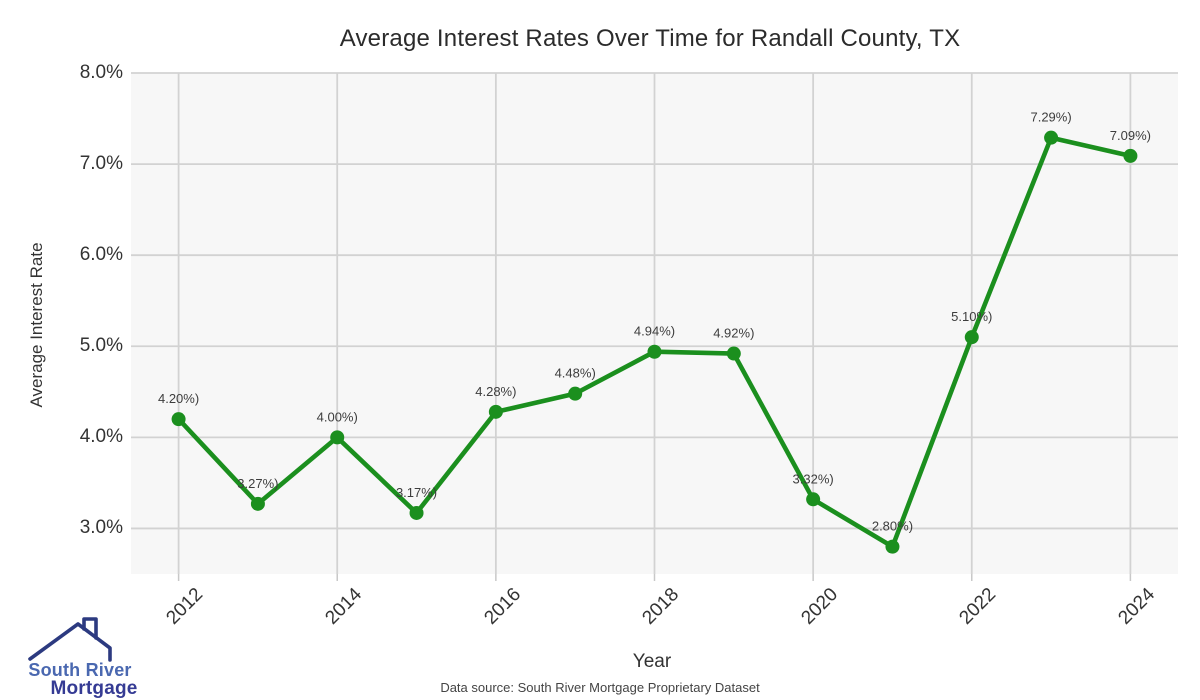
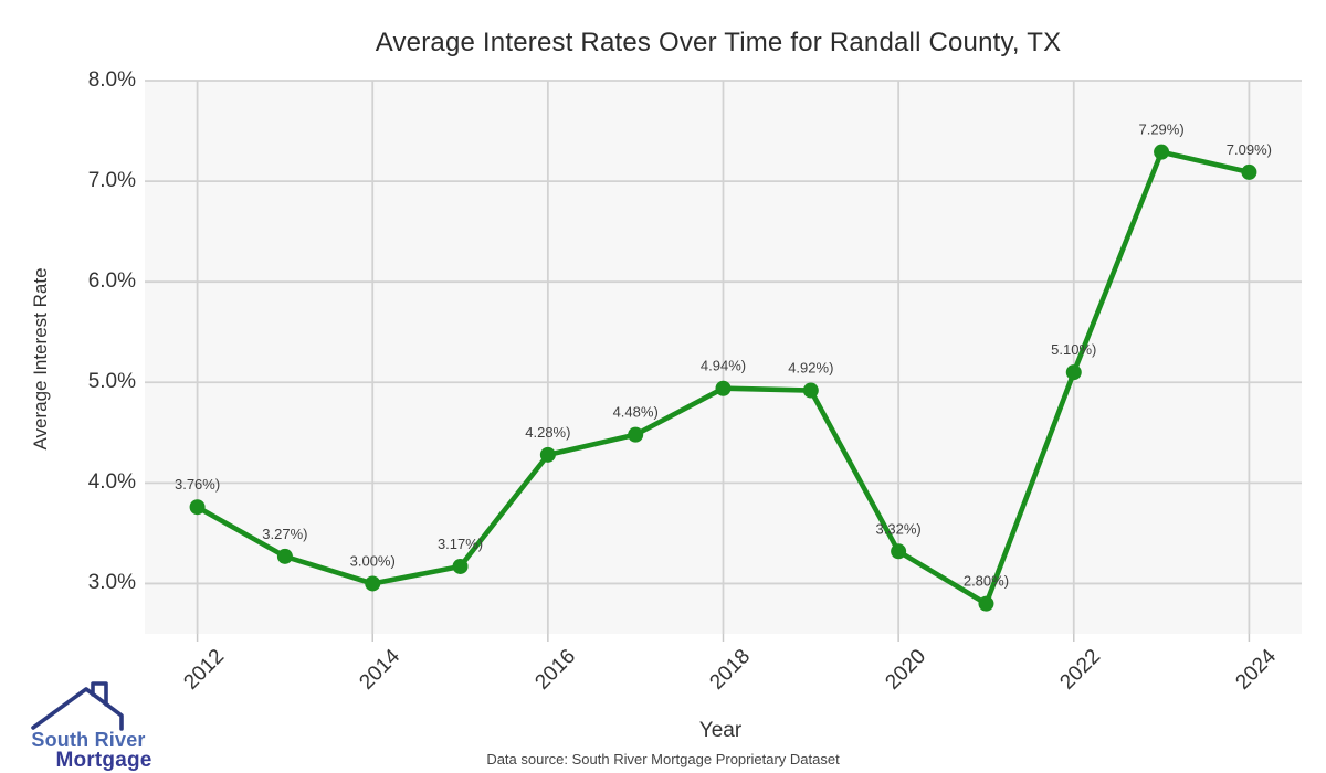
2012: 4.20% -> 3.76%
2014: 4.00% -> 3.00%
